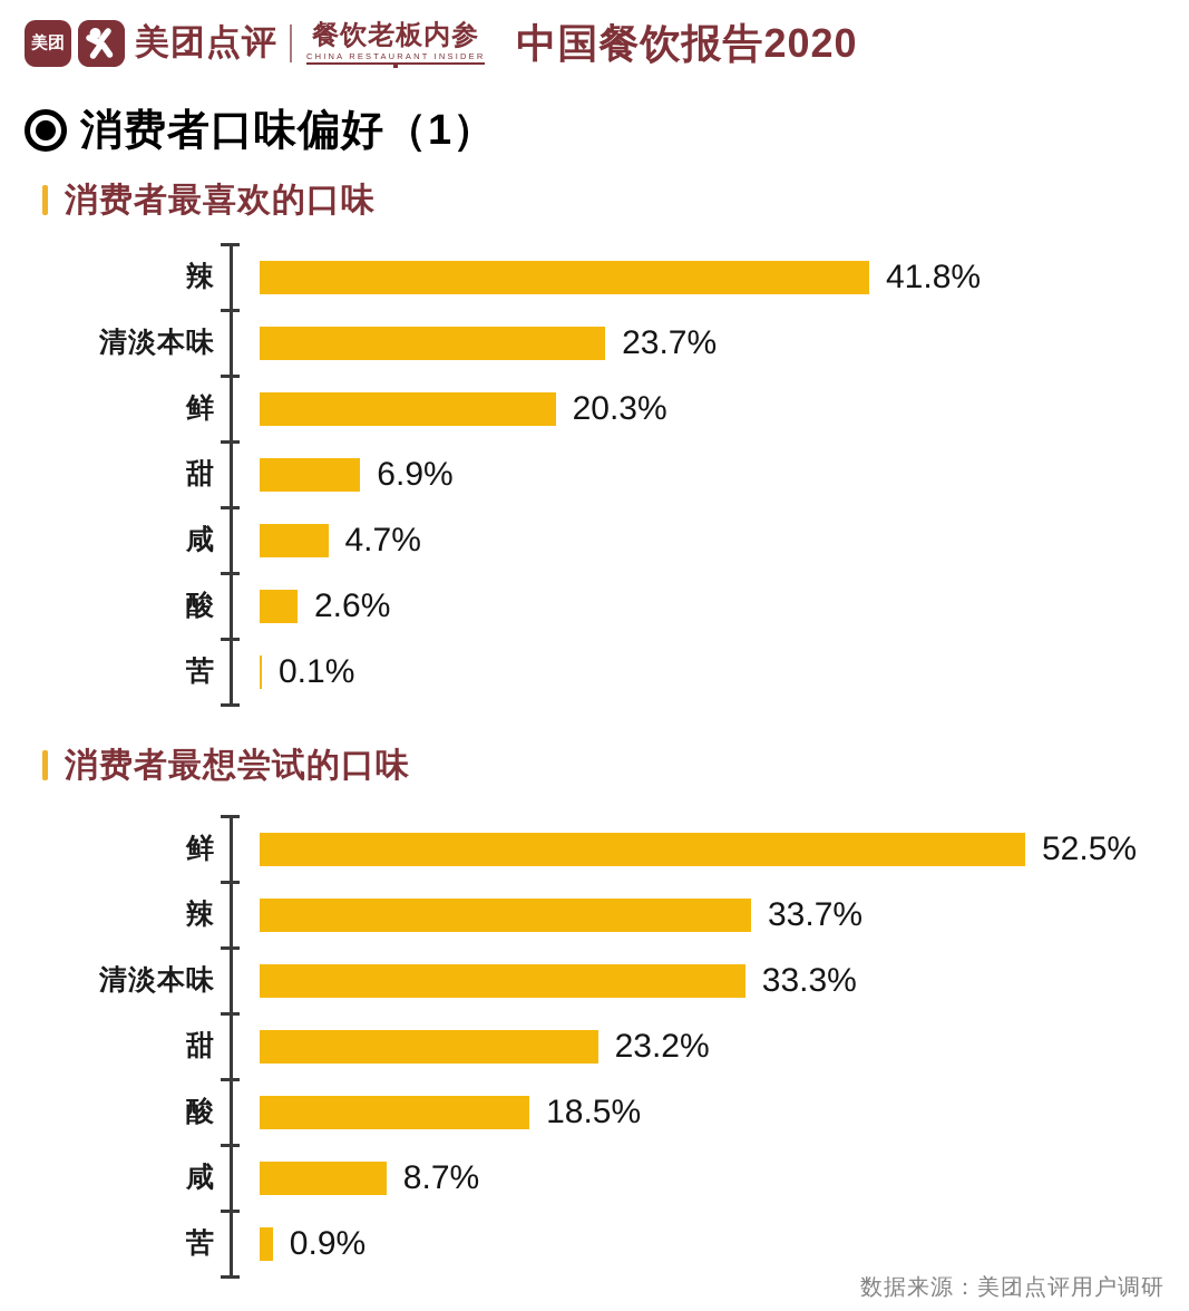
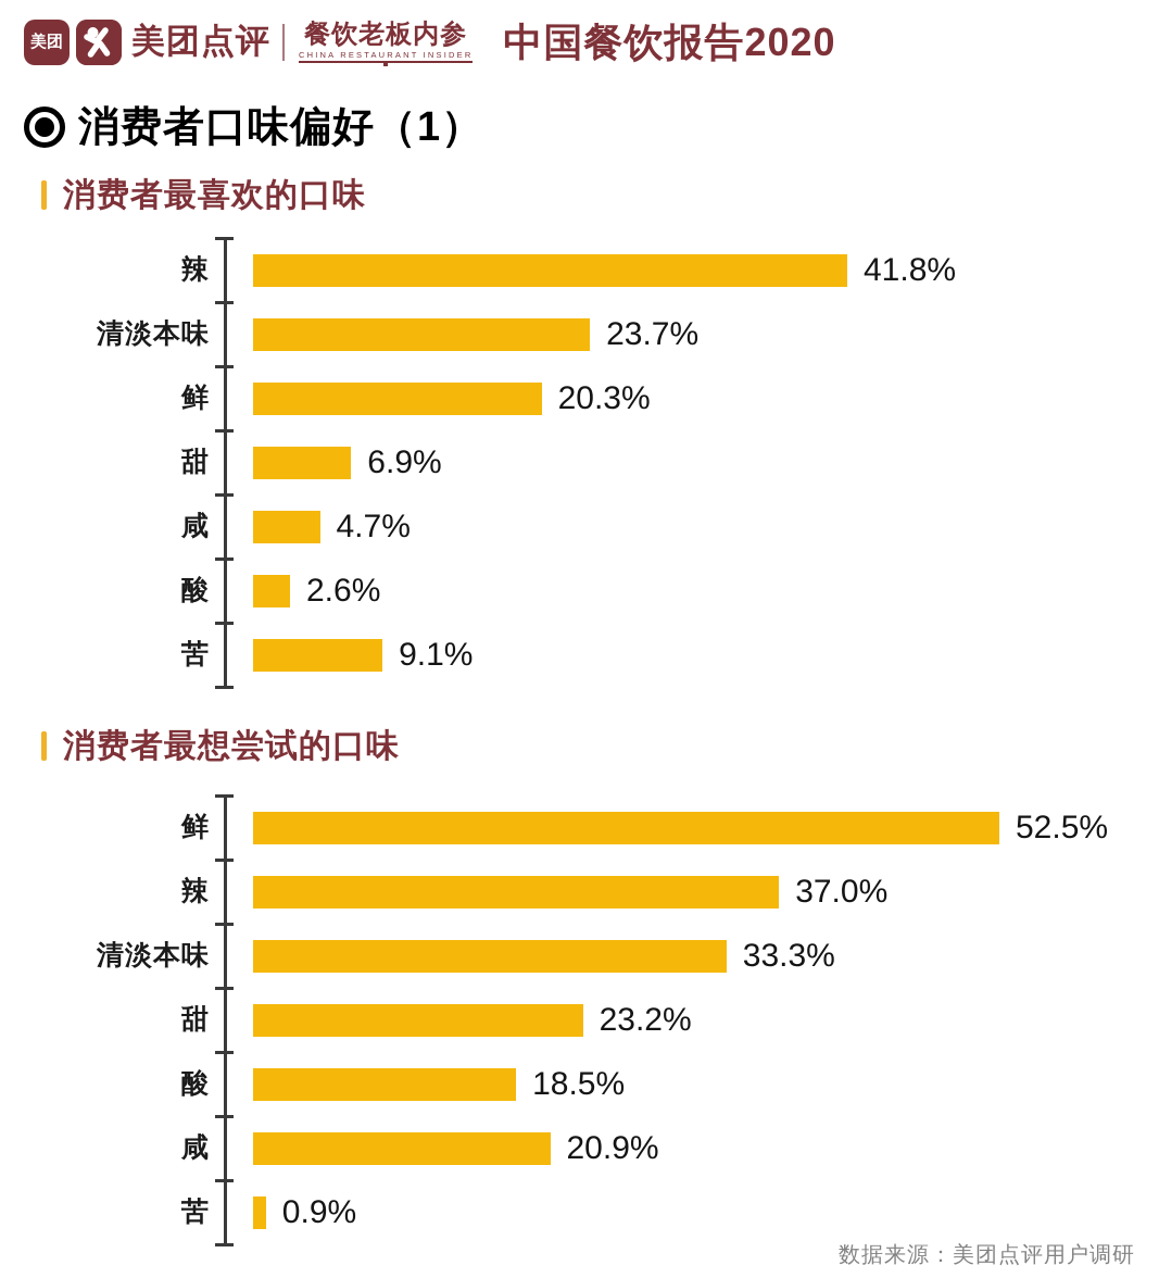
消费者最喜欢的口味/苦: 0.1% -> 9.1%
消费者最想尝试的口味/辣: 33.7% -> 37.0%
消费者最想尝试的口味/咸: 8.7% -> 20.9%
